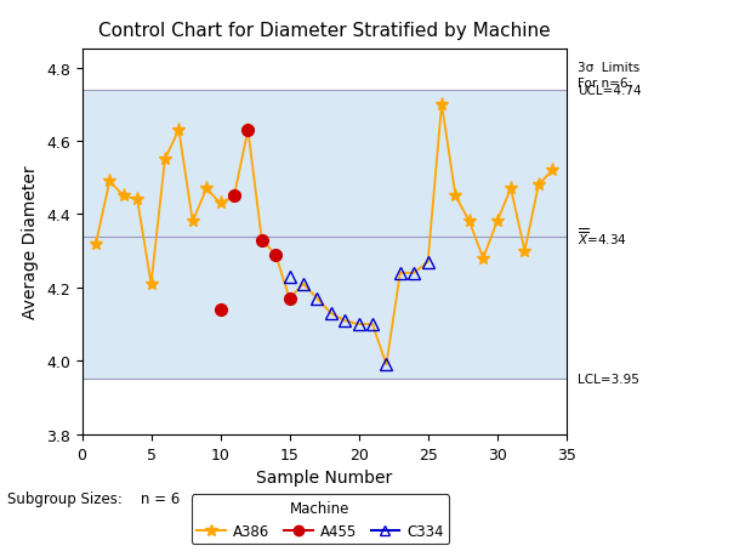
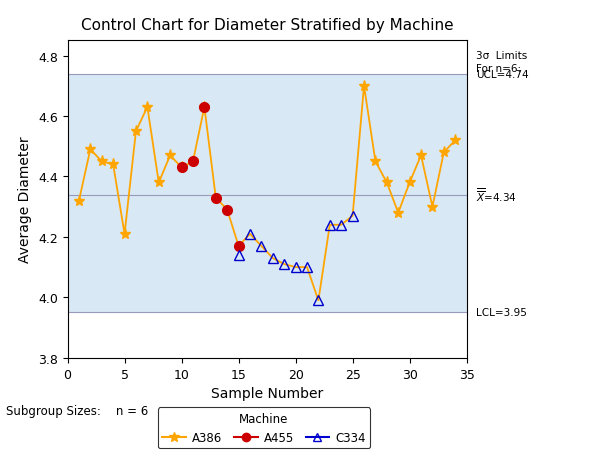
A455/10: 4.14 -> 4.43
C334/15: 4.23 -> 4.14
